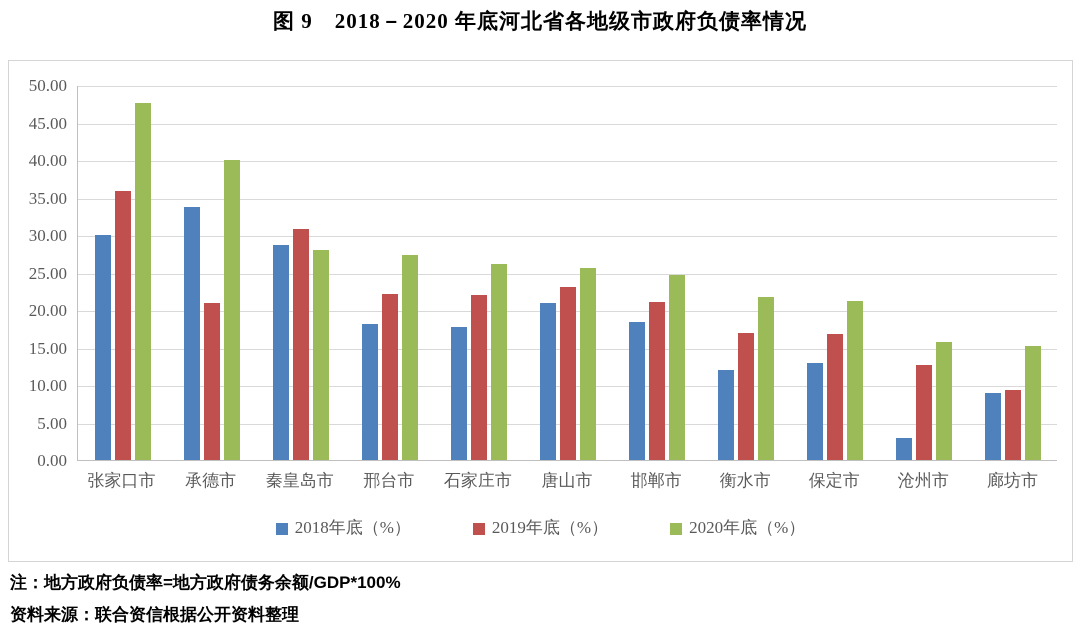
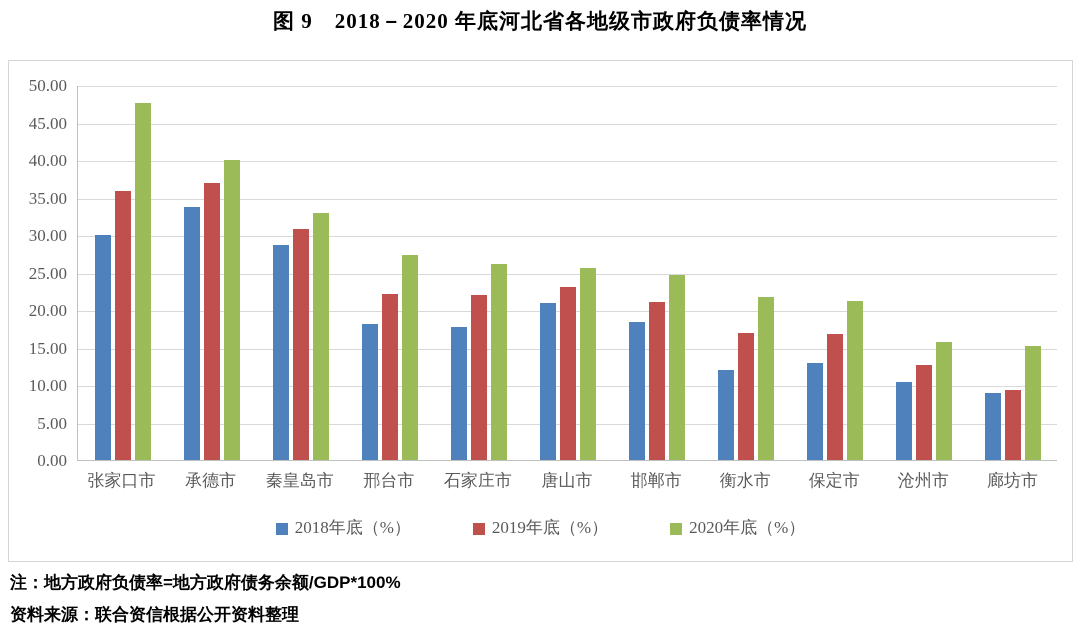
2019年底（%）/承德市: 21 -> 37
2020年底（%）/秦皇岛市: 28 -> 33
2018年底（%）/沧州市: 3 -> 10
